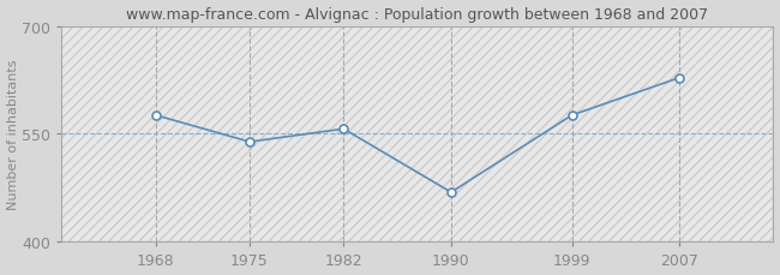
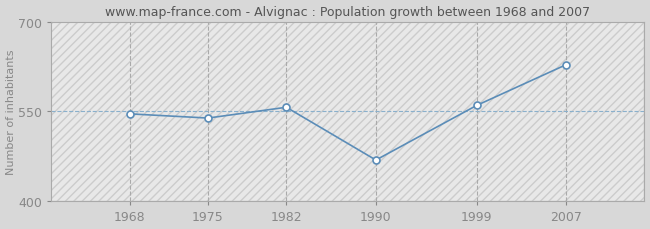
1968: 576 -> 546
1999: 576 -> 560
